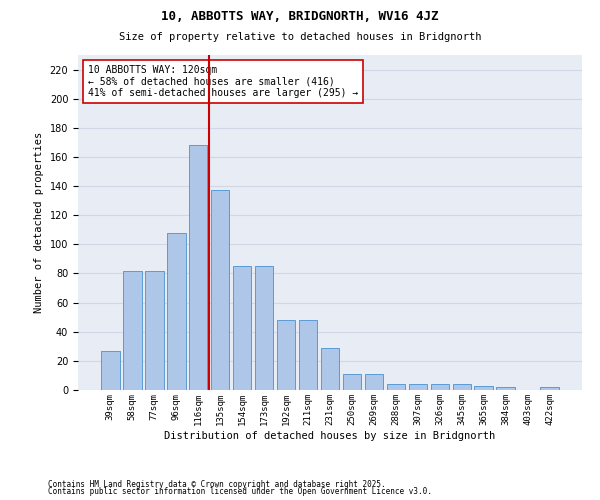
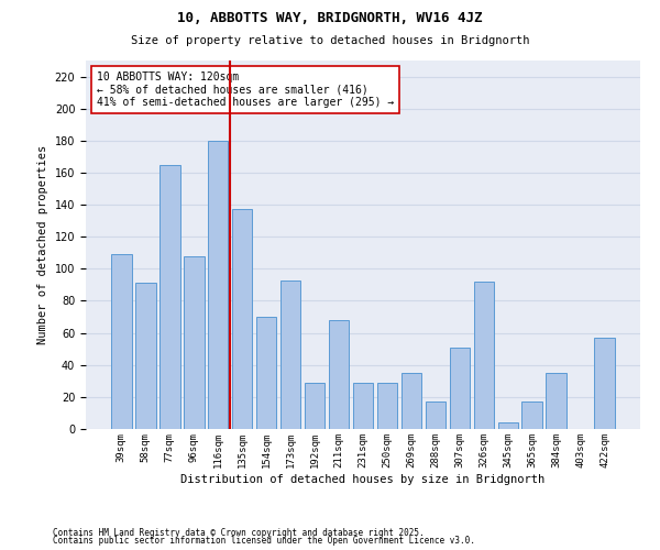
39sqm: 27 -> 109
58sqm: 82 -> 91
77sqm: 82 -> 165
116sqm: 168 -> 180
154sqm: 85 -> 70
173sqm: 85 -> 93
192sqm: 48 -> 29
211sqm: 48 -> 68
250sqm: 11 -> 29
269sqm: 11 -> 35
288sqm: 4 -> 17
307sqm: 4 -> 51
326sqm: 4 -> 92
365sqm: 3 -> 17
384sqm: 2 -> 35
422sqm: 2 -> 57
